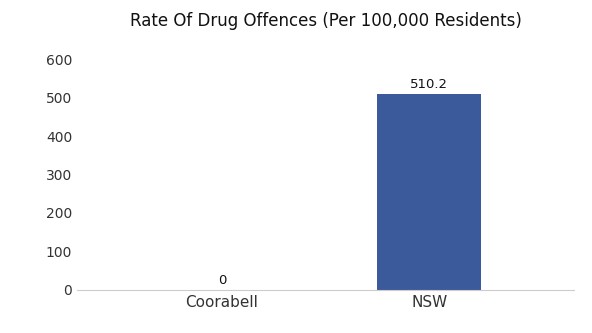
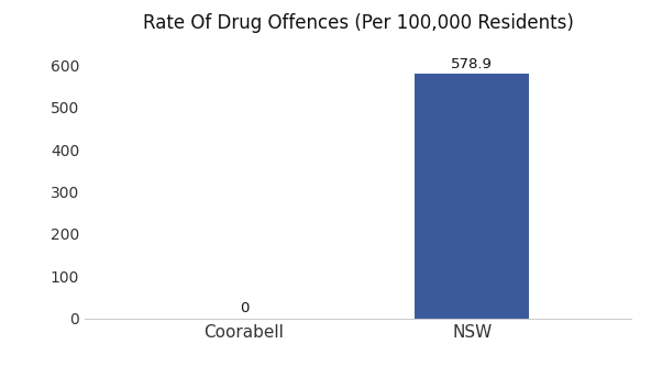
NSW: 510.2 -> 578.9
